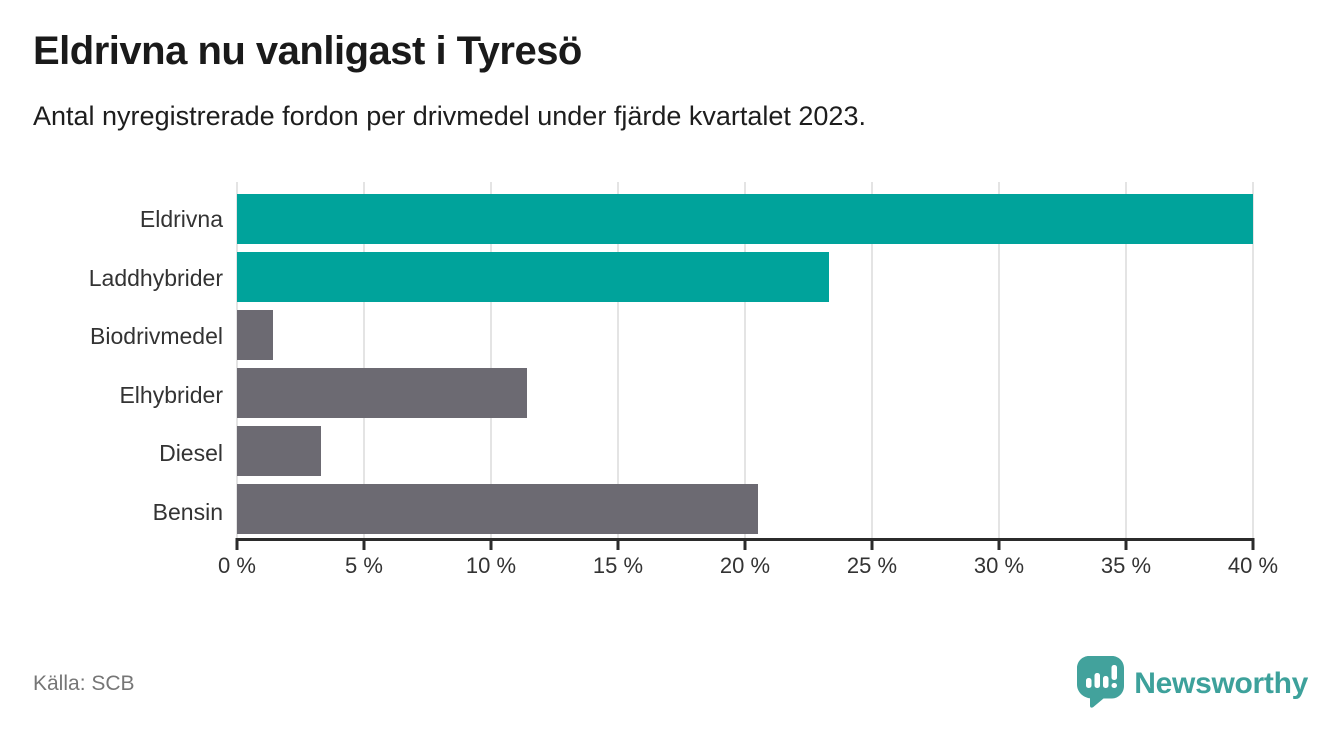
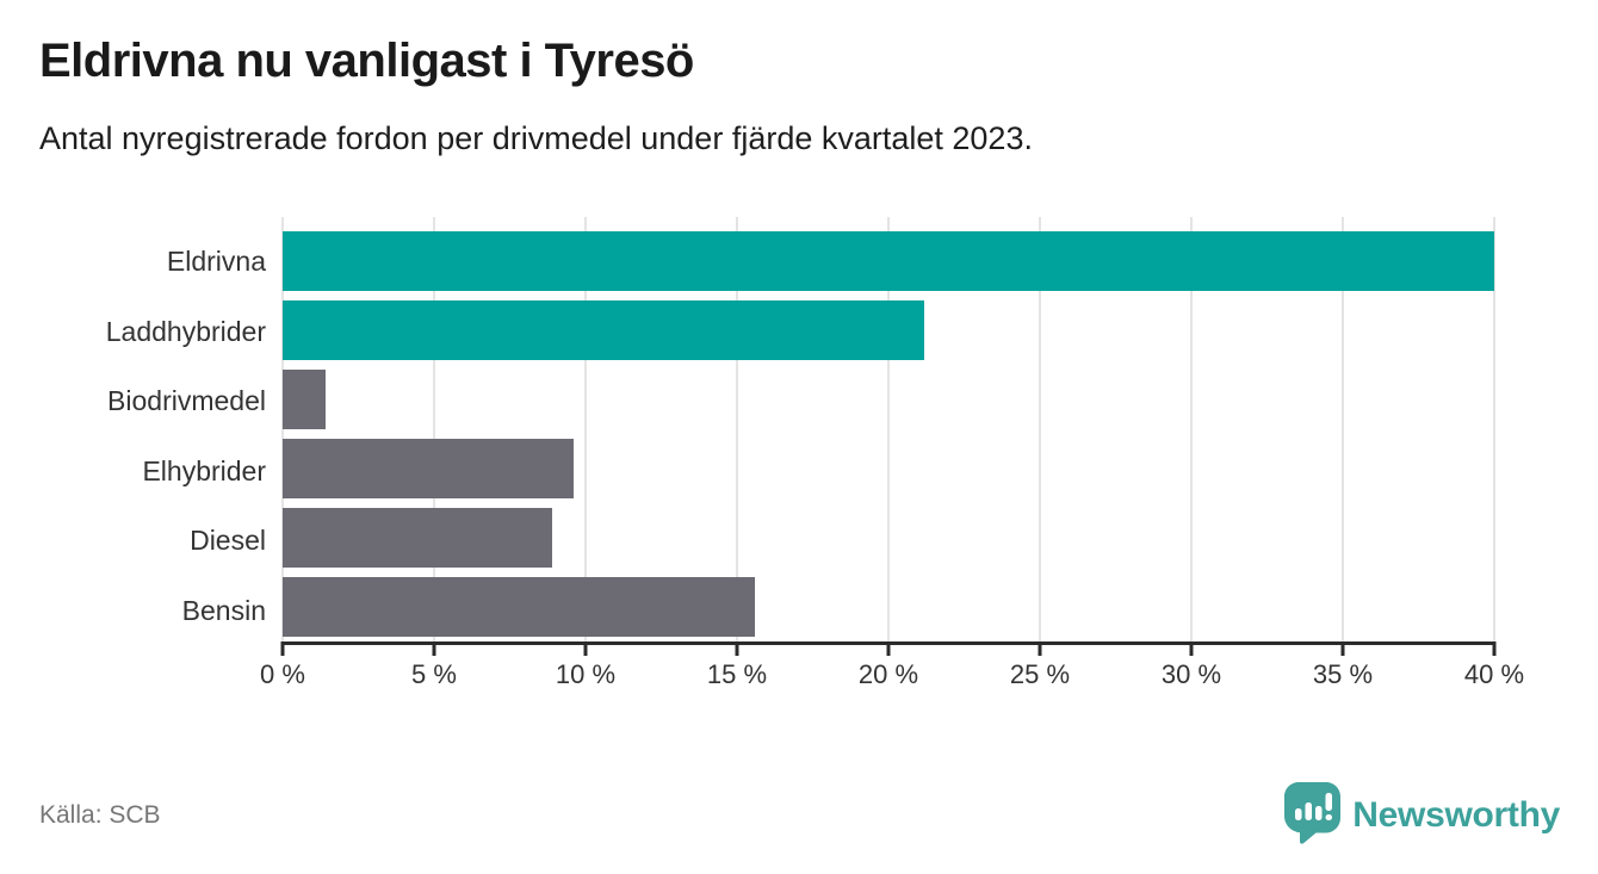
Laddhybrider: 23.3% -> 21.2%
Elhybrider: 11.4% -> 9.6%
Diesel: 3.3% -> 8.9%
Bensin: 20.5% -> 15.6%
